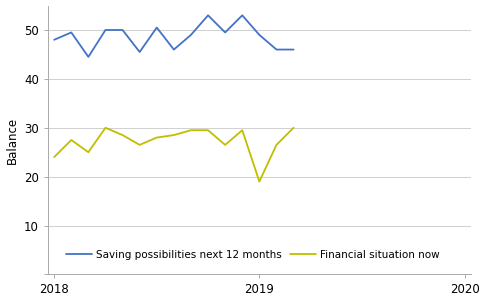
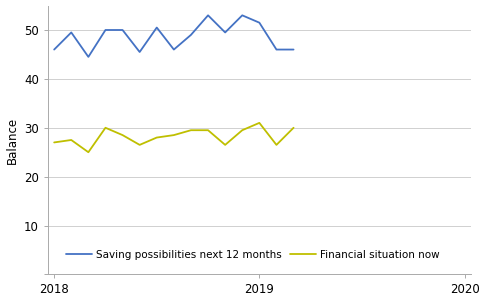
Saving possibilities next 12 months/2018: 48.0 -> 46.0
Financial situation now/2018: 24.0 -> 27.0
Saving possibilities next 12 months/2019: 49.0 -> 51.5
Financial situation now/2019: 19.0 -> 31.0
